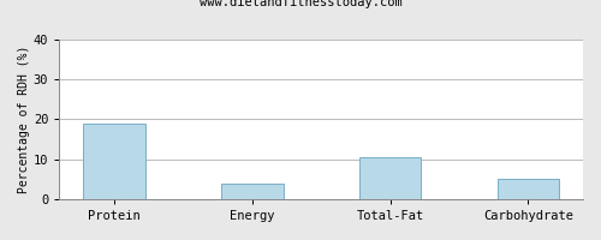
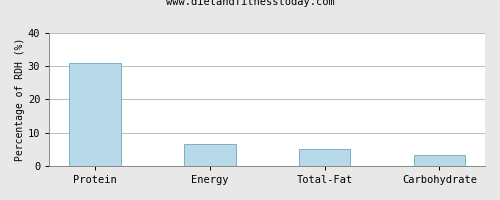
Protein: 19.0 -> 31.0
Energy: 4.0 -> 6.5
Total-Fat: 10.5 -> 5.2
Carbohydrate: 5.0 -> 3.2
